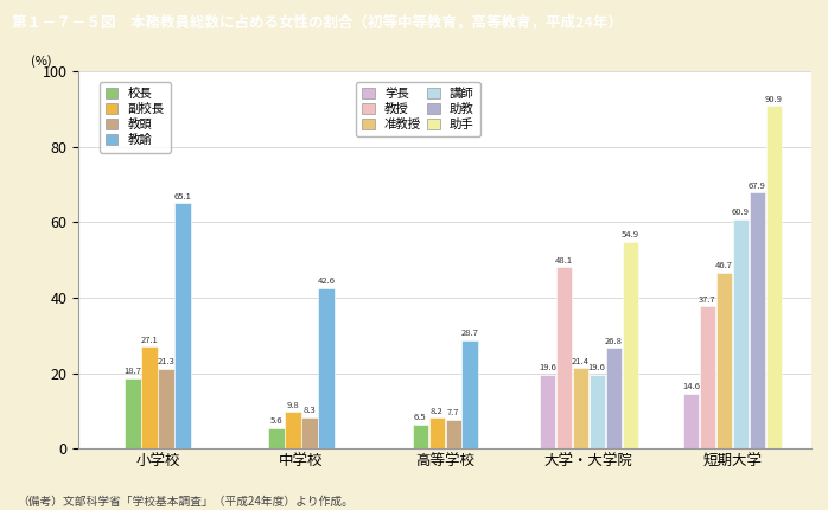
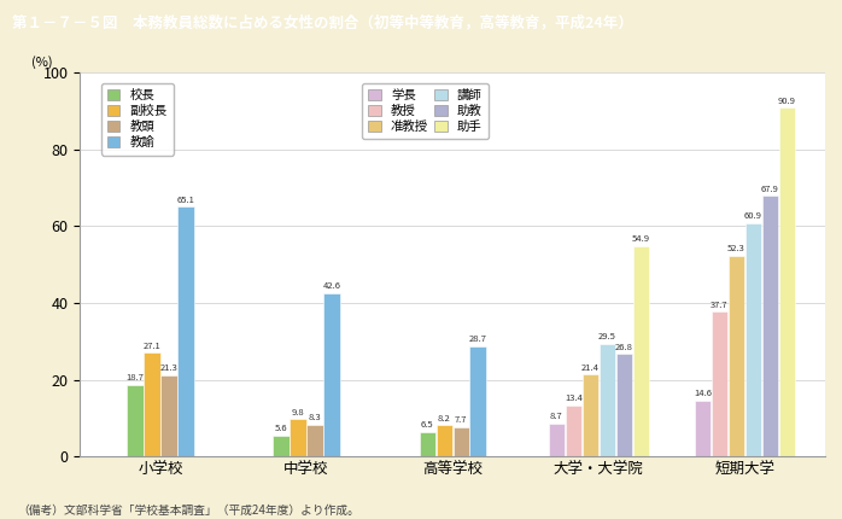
学長/大学・大学院: 19.6 -> 8.7
教授/大学・大学院: 48.1 -> 13.4
講師/大学・大学院: 19.6 -> 29.5
准教授/短期大学: 46.7 -> 52.3
